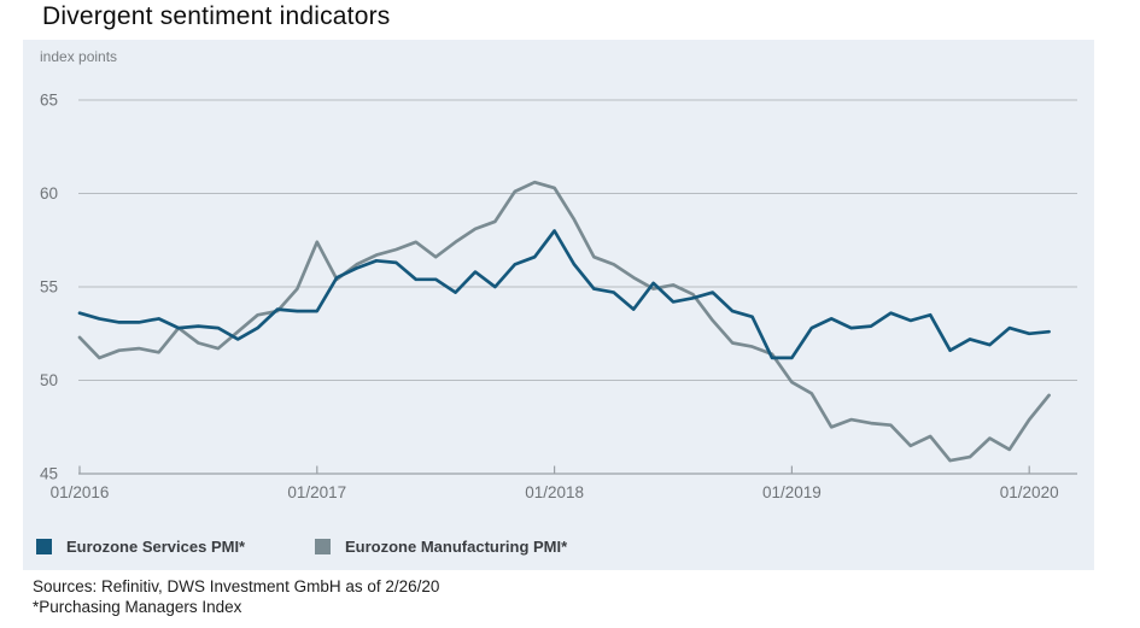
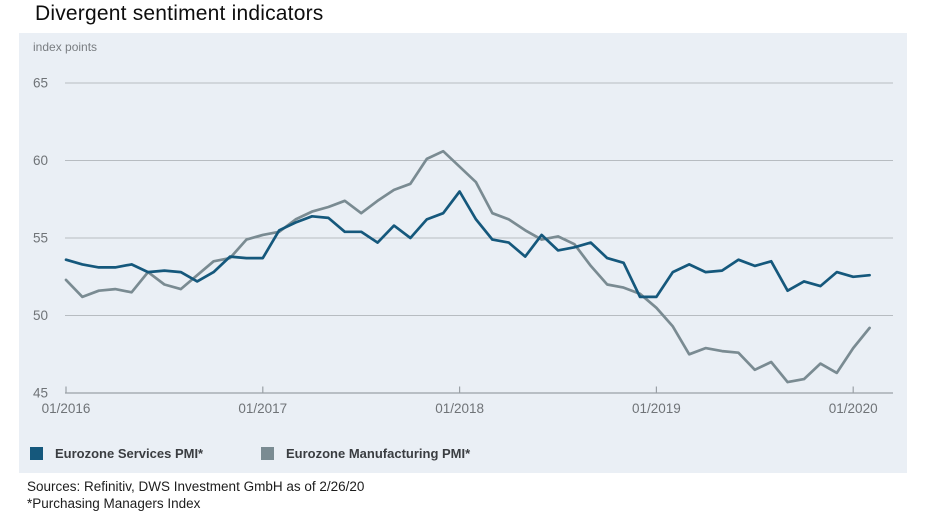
Eurozone Manufacturing PMI*/01/2017: 57.4 -> 55.2
Eurozone Manufacturing PMI*/01/2018: 60.3 -> 59.6
Eurozone Manufacturing PMI*/01/2019: 49.9 -> 50.5
